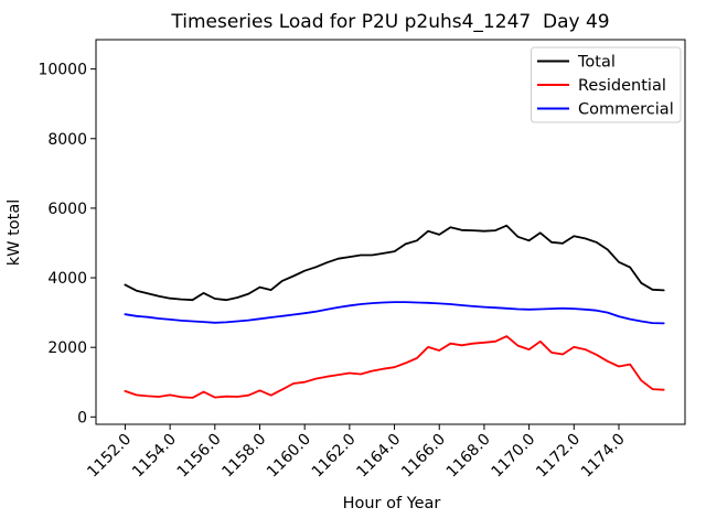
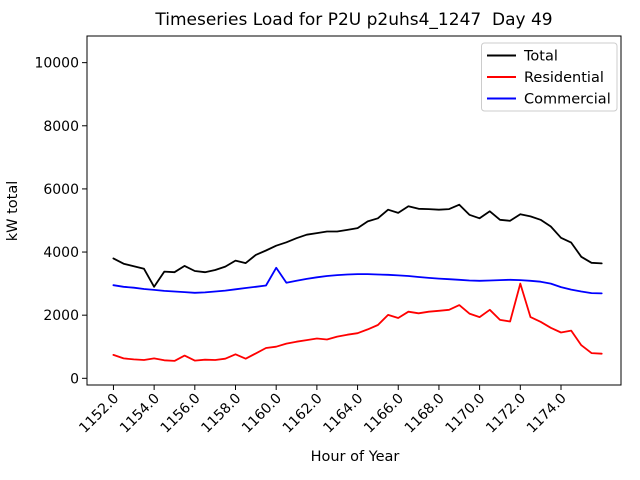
Total/1154.0: 3400 -> 2900
Commercial/1160.0: 3000 -> 3500
Residential/1172.0: 2000 -> 3000
